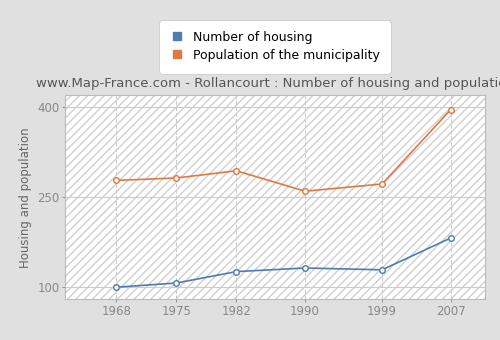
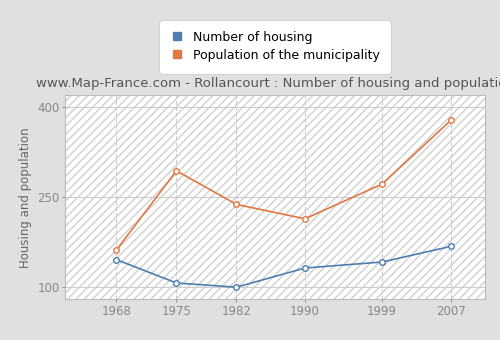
Number of housing/1968: 100 -> 146
Population of the municipality/1968: 278 -> 162
Population of the municipality/1975: 282 -> 294
Number of housing/1982: 126 -> 100
Population of the municipality/1982: 294 -> 238
Population of the municipality/1990: 260 -> 214
Number of housing/1999: 129 -> 142
Number of housing/2007: 182 -> 168
Population of the municipality/2007: 396 -> 378
